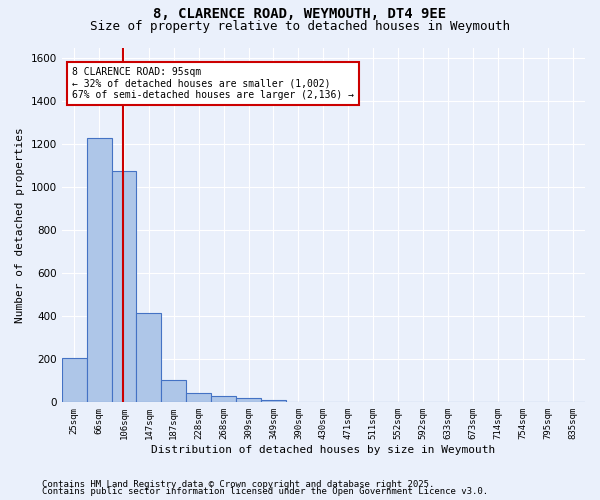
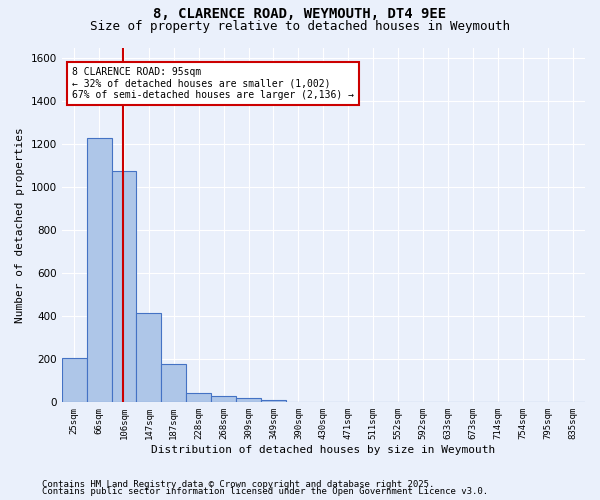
187sqm: 105 -> 178
